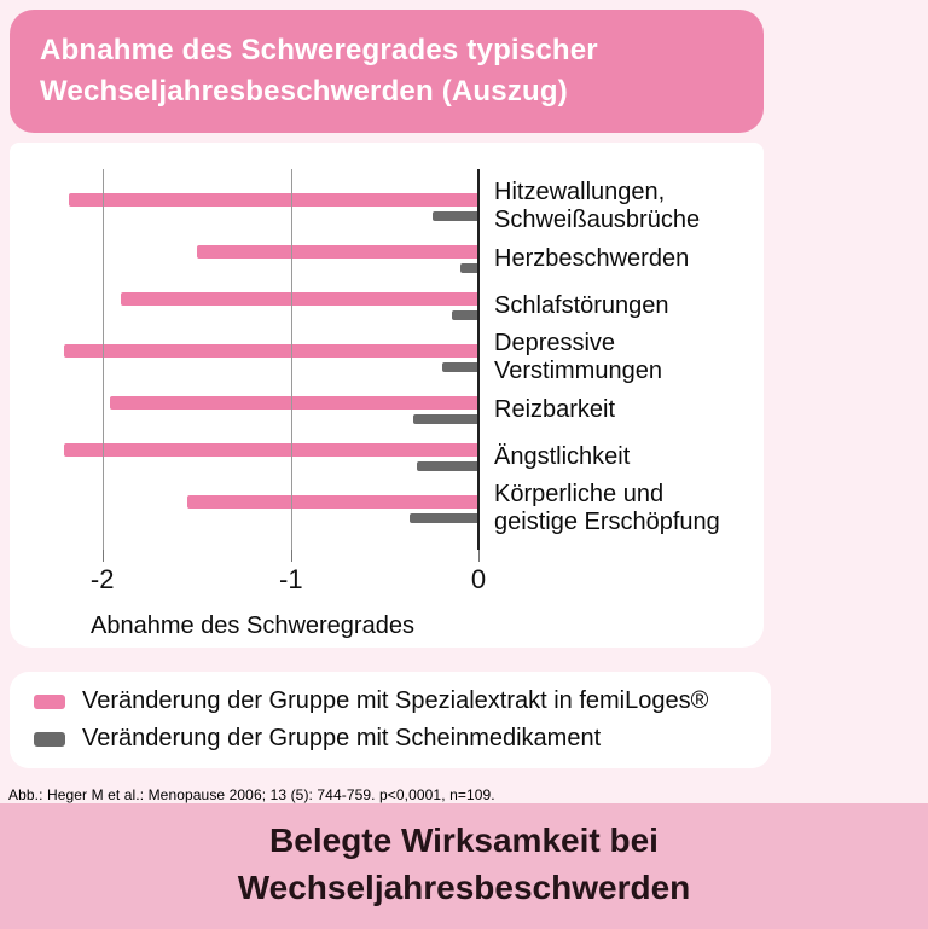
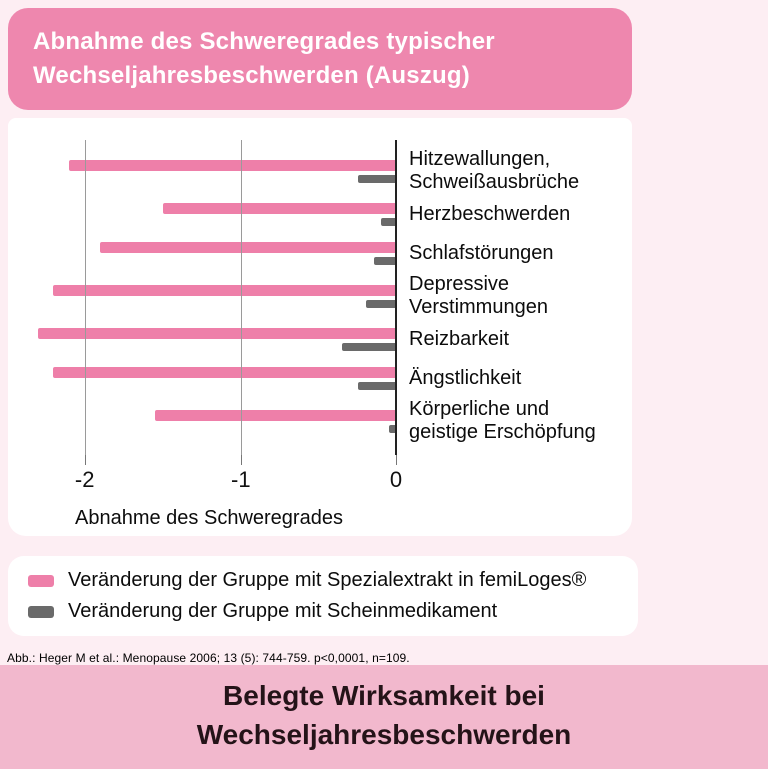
Veränderung der Gruppe mit Spezialextrakt in femiLoges®/Hitzewallungen, Schweißausbrüche: -2.18 -> -2.10
Veränderung der Gruppe mit Spezialextrakt in femiLoges®/Reizbarkeit: -1.96 -> -2.30
Veränderung der Gruppe mit Scheinmedikament/Ängstlichkeit: -0.33 -> -0.25
Veränderung der Gruppe mit Scheinmedikament/Körperliche und geistige Erschöpfung: -0.37 -> -0.05
